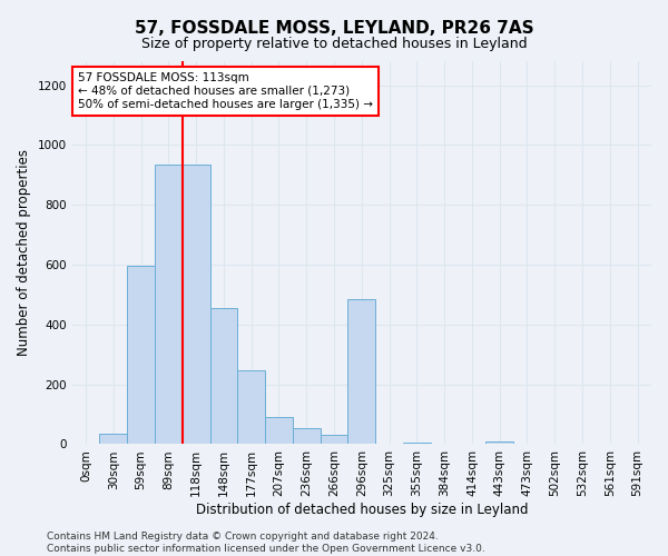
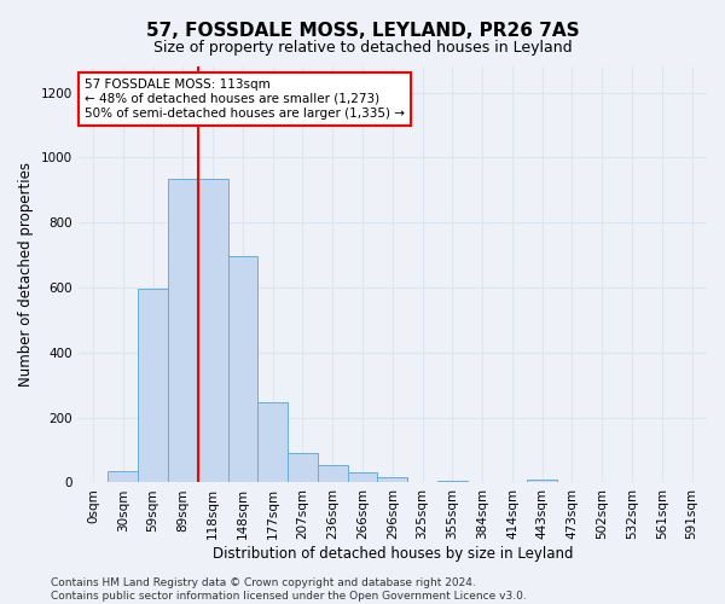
148sqm: 455 -> 695
296sqm: 485 -> 15
